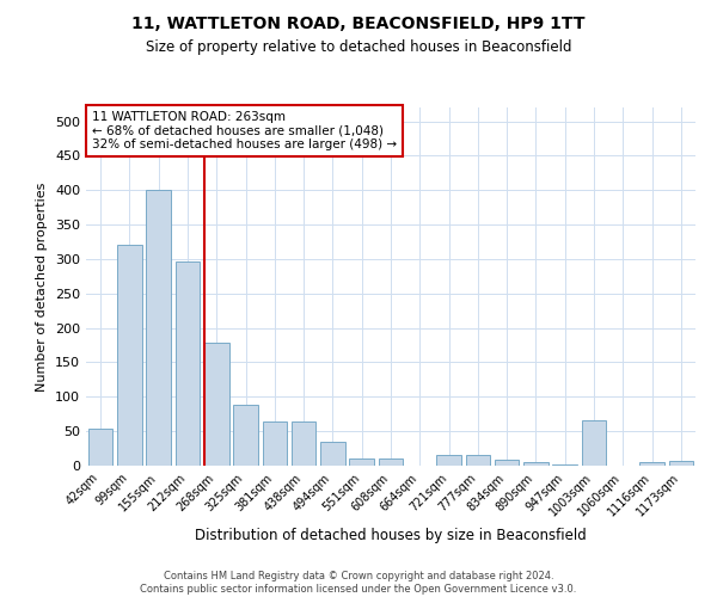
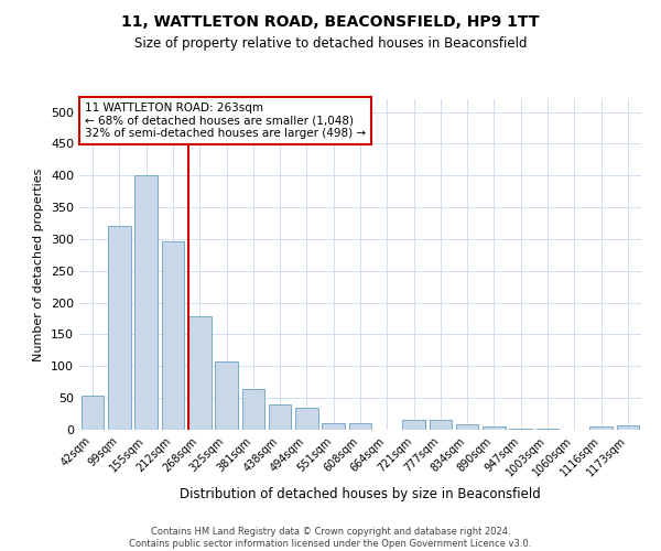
325sqm: 88 -> 107
438sqm: 64 -> 40
1003sqm: 66 -> 1
